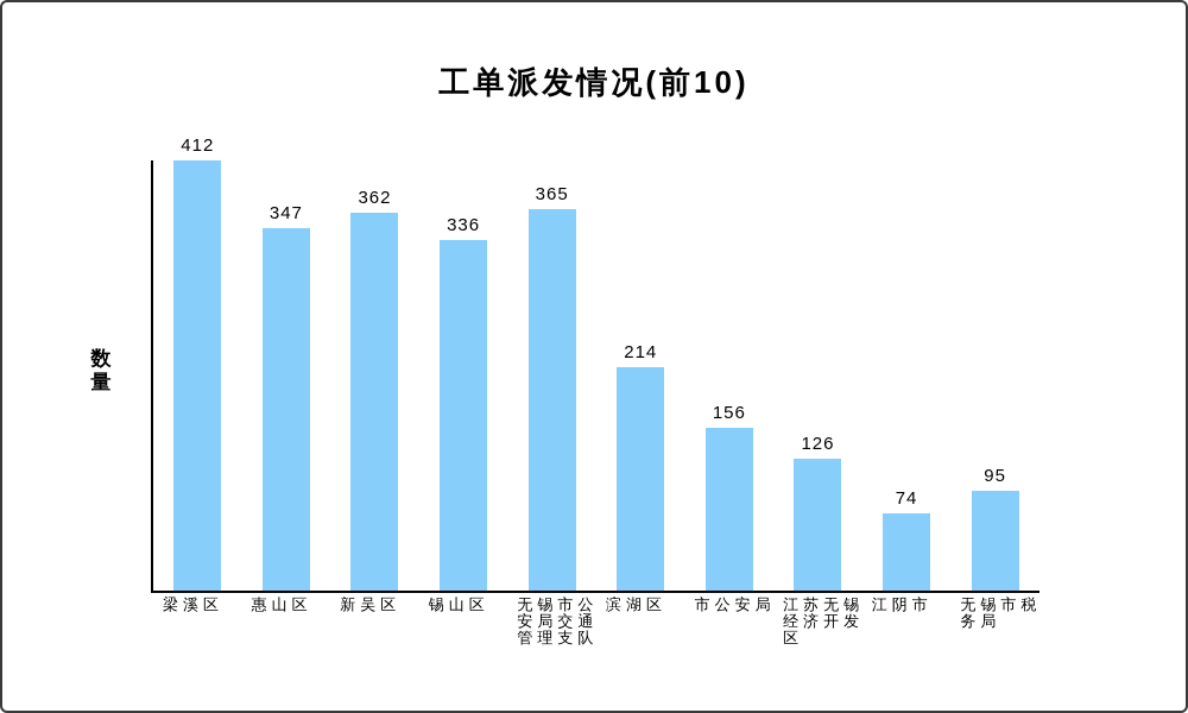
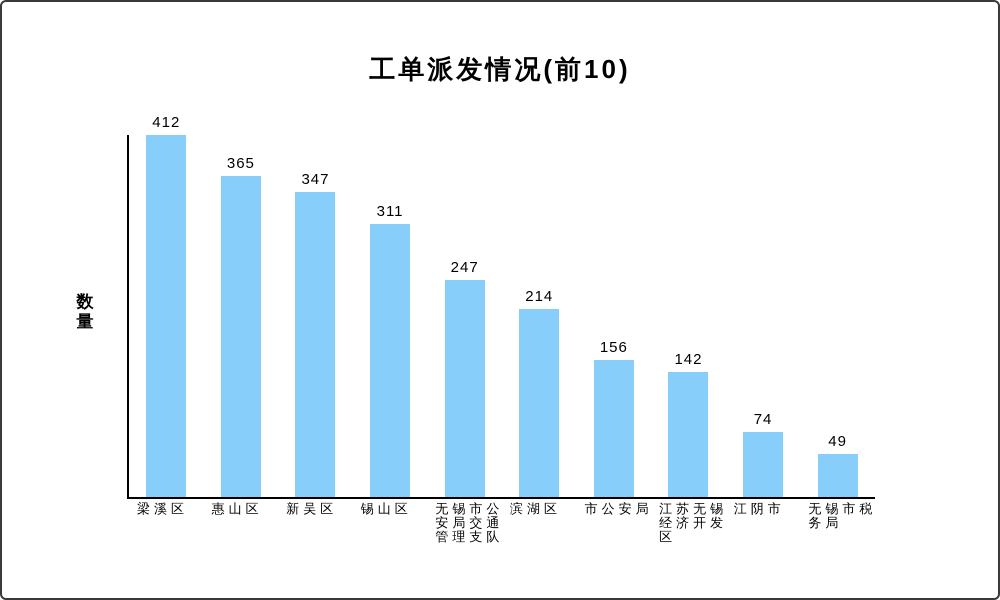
惠山区: 347 -> 365
新吴区: 362 -> 347
锡山区: 336 -> 311
无锡市公安局交通管理支队: 365 -> 247
江苏无锡经济开发区: 126 -> 142
无锡市税务局: 95 -> 49
